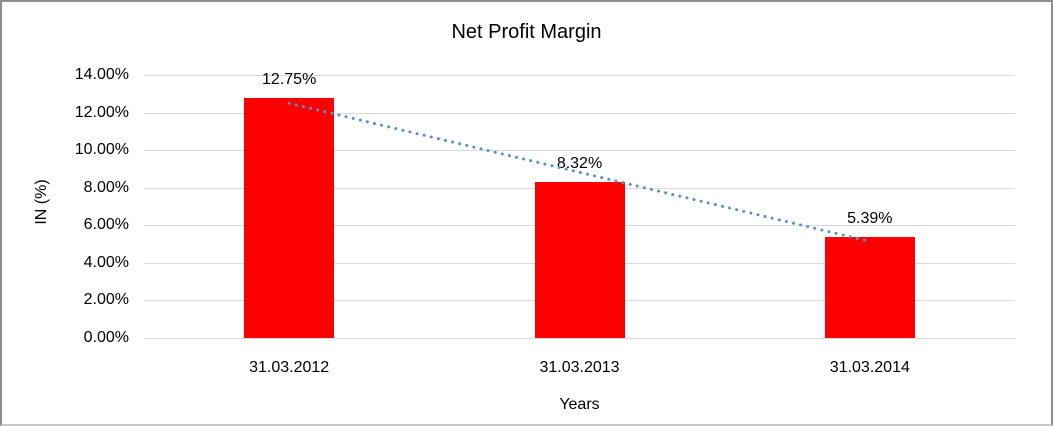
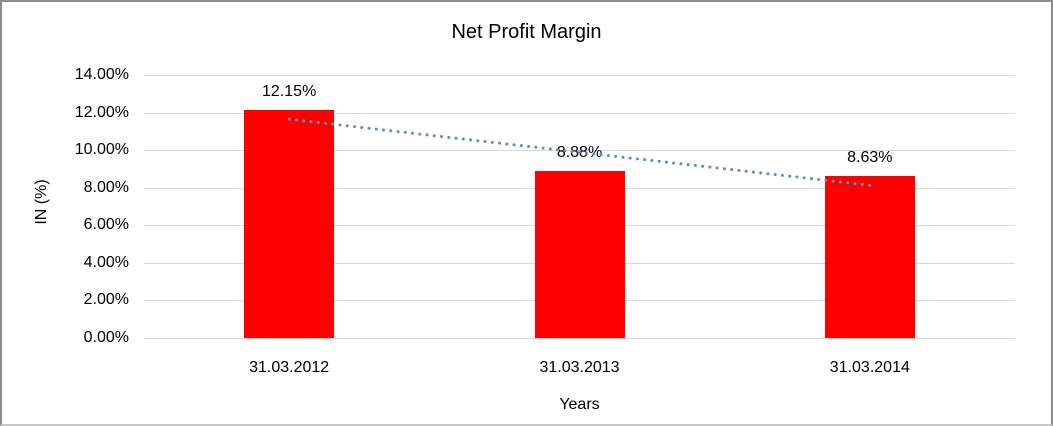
31.03.2012: 12.75% -> 12.15%
31.03.2013: 8.32% -> 8.88%
31.03.2014: 5.39% -> 8.63%
